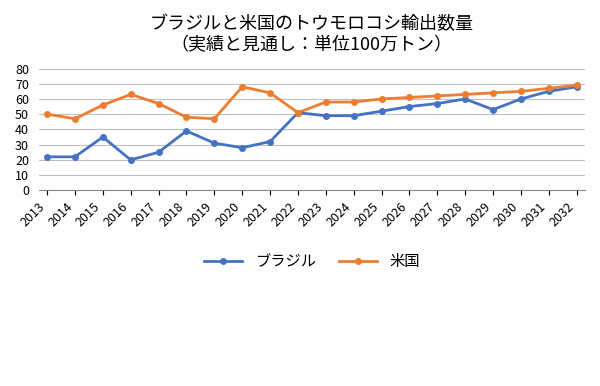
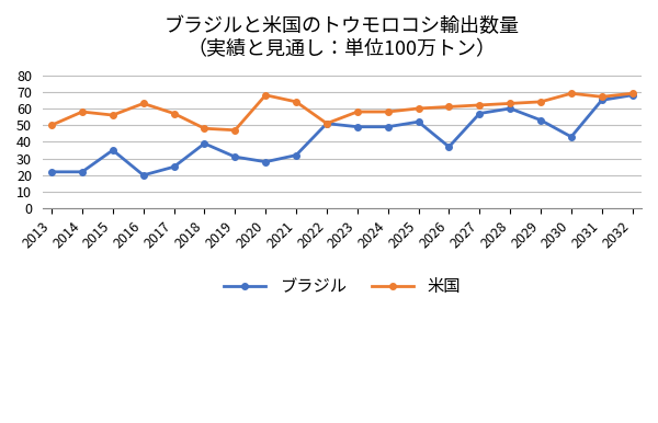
米国/2014: 47 -> 58
ブラジル/2026: 55 -> 37
ブラジル/2030: 60 -> 43
米国/2030: 65 -> 69
